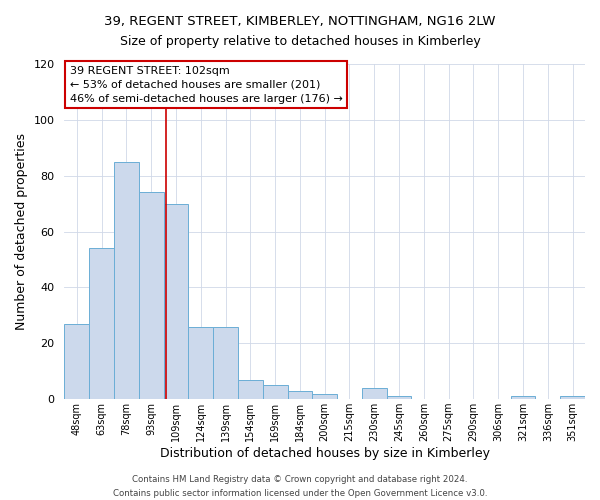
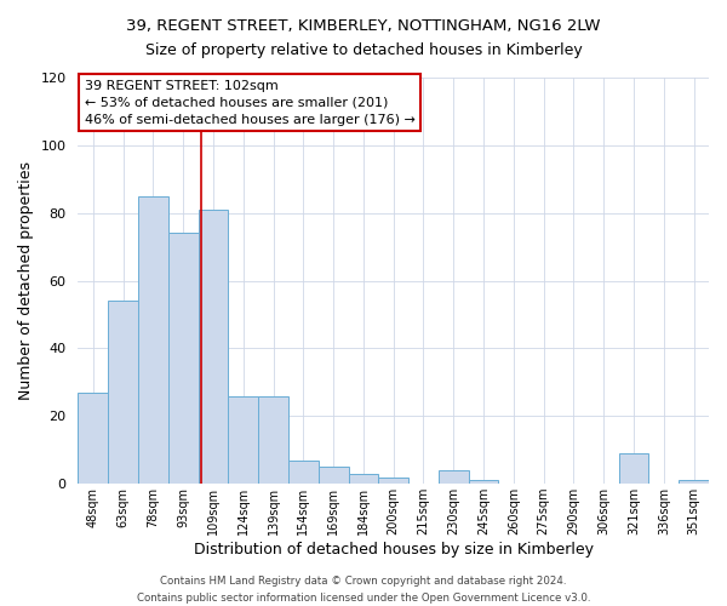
109sqm: 70 -> 81
321sqm: 1 -> 9
